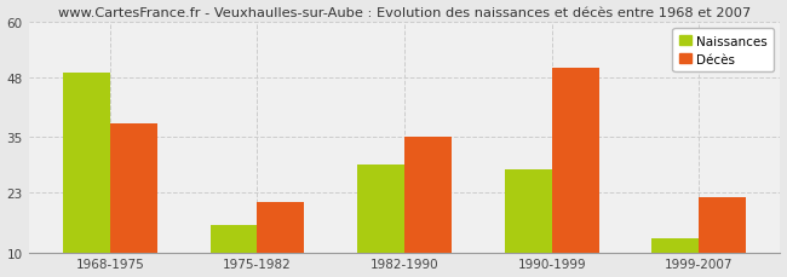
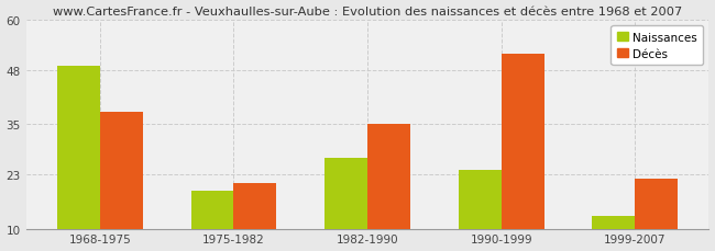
Naissances/1975-1982: 16 -> 19
Naissances/1982-1990: 29 -> 27
Naissances/1990-1999: 28 -> 24
Décès/1990-1999: 50 -> 52
